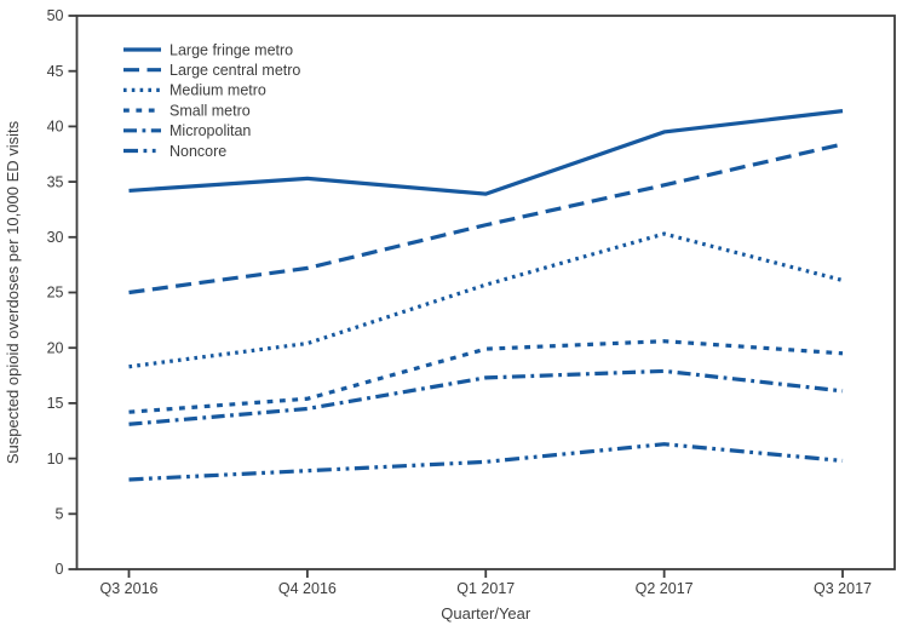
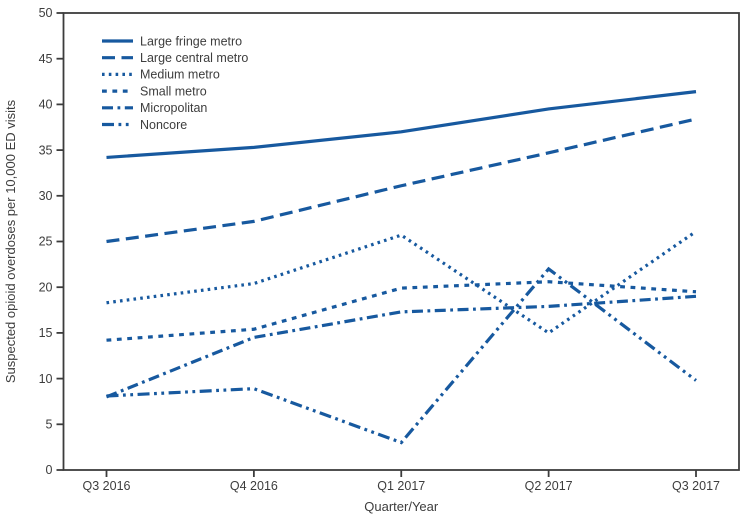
Micropolitan/Q3 2016: 13 -> 8
Large fringe metro/Q1 2017: 34 -> 37
Noncore/Q1 2017: 10 -> 3
Medium metro/Q2 2017: 30 -> 15
Noncore/Q2 2017: 11 -> 22
Micropolitan/Q3 2017: 16 -> 19
